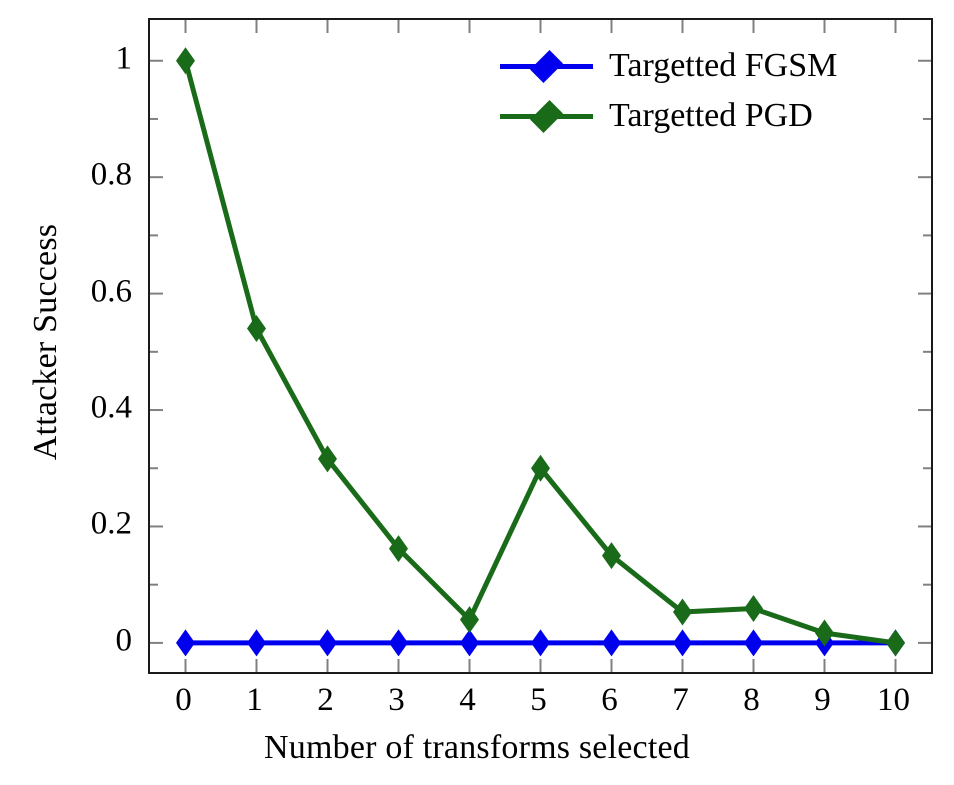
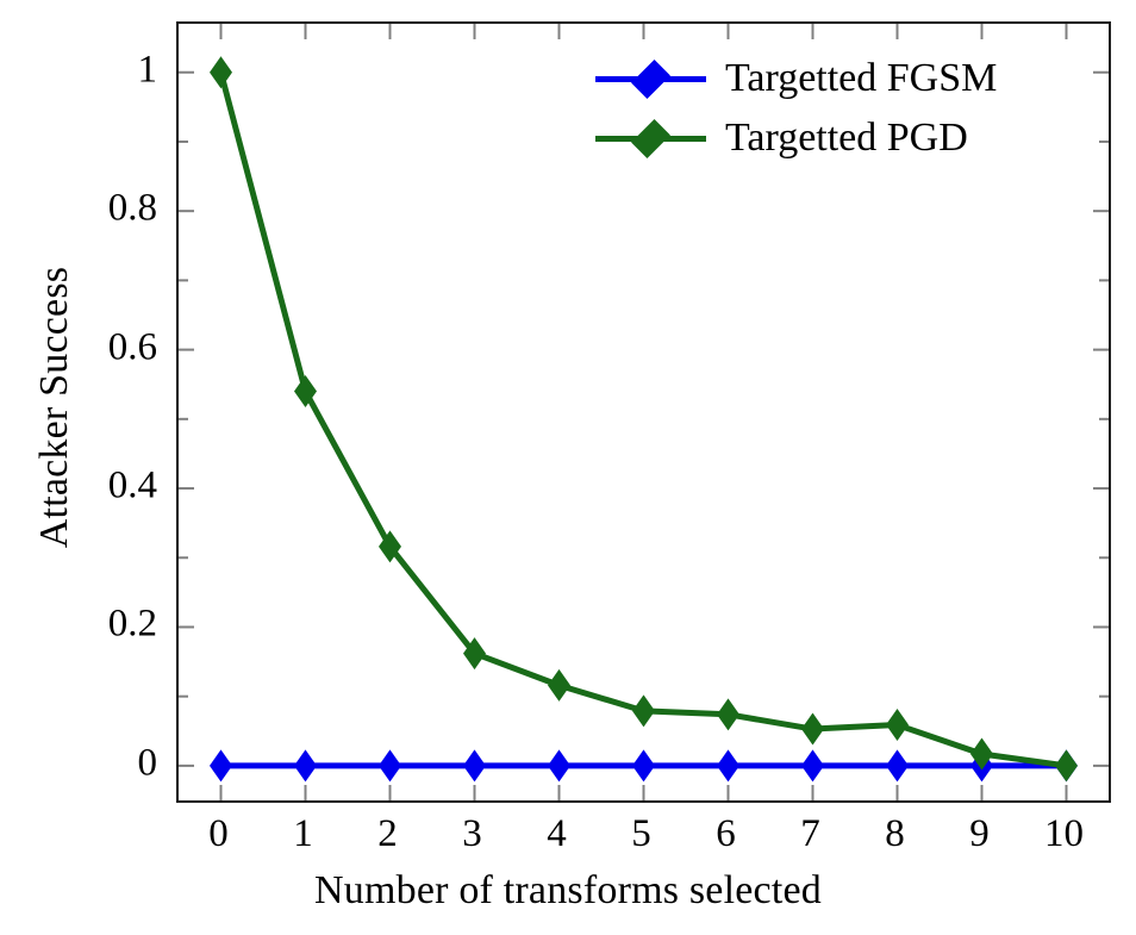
Targetted PGD/4: 0.04 -> 0.12
Targetted PGD/5: 0.30 -> 0.08
Targetted PGD/6: 0.15 -> 0.07
